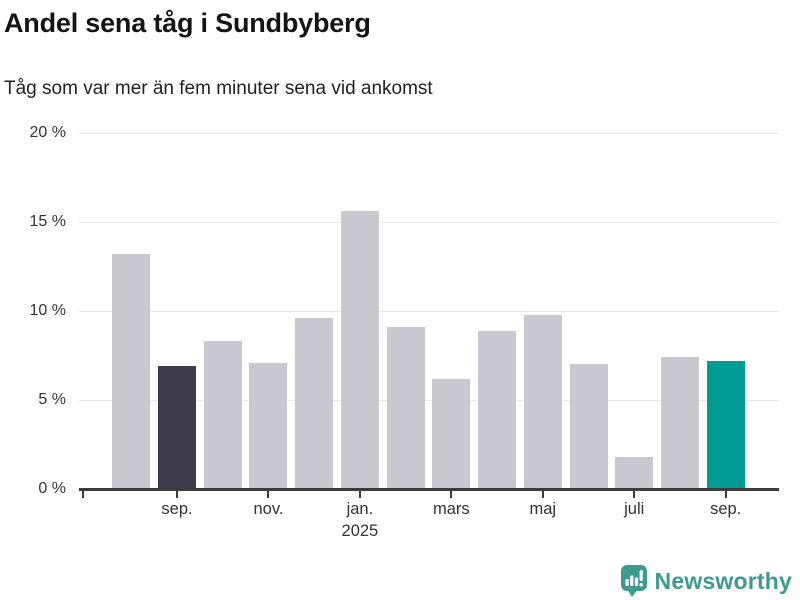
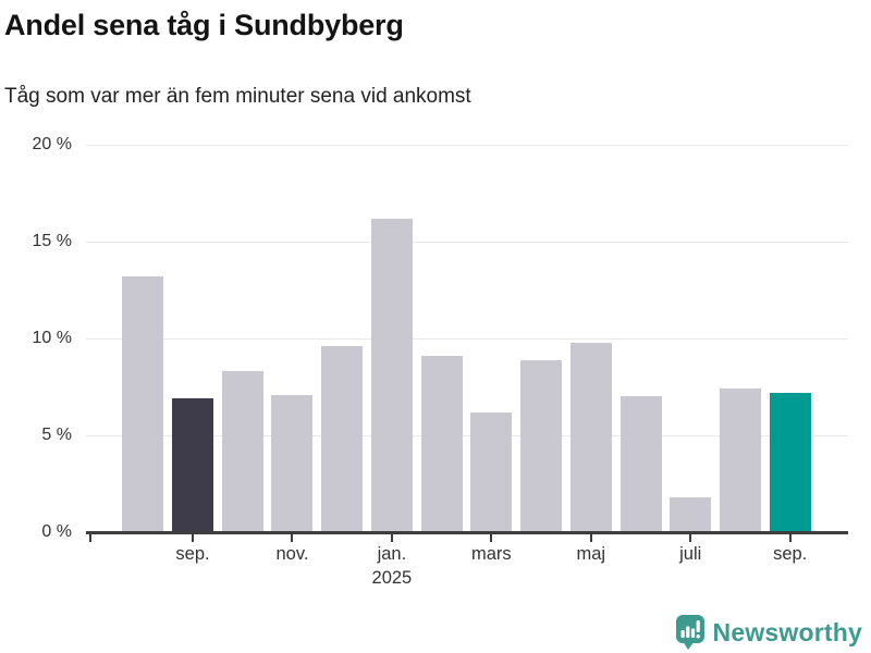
jan. 2025: 15.6% -> 16.2%
